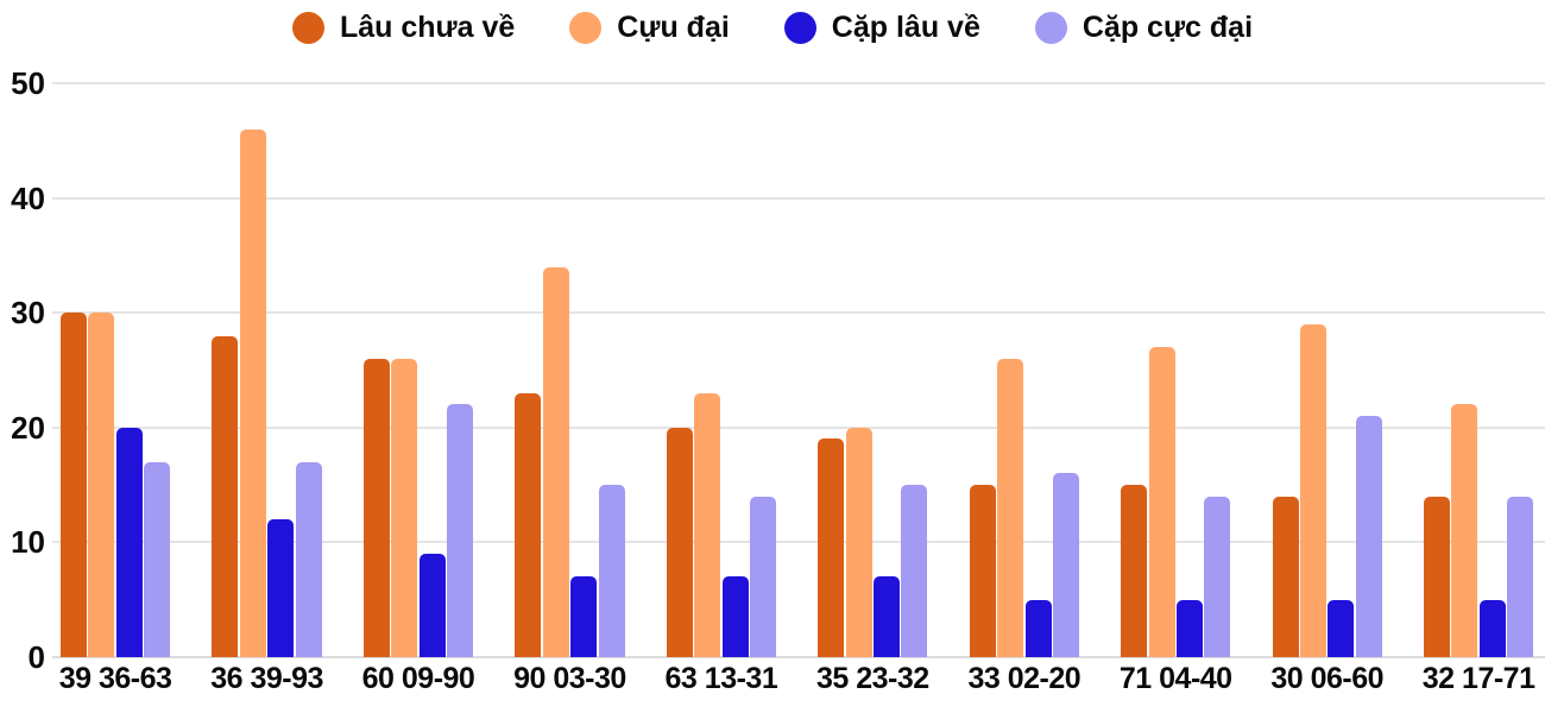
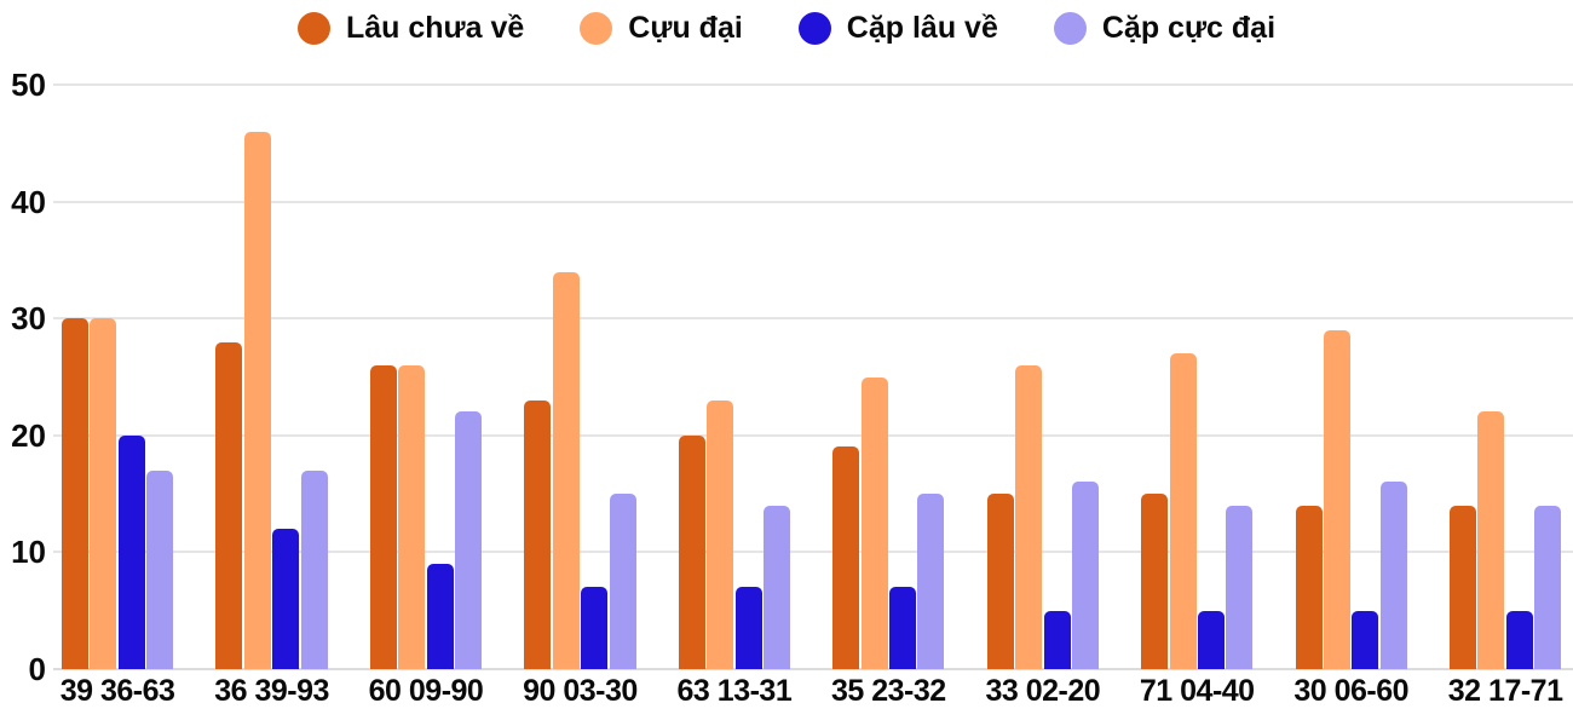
Cựu đại/35 23-32: 20 -> 25
Cặp cực đại/30 06-60: 21 -> 16
